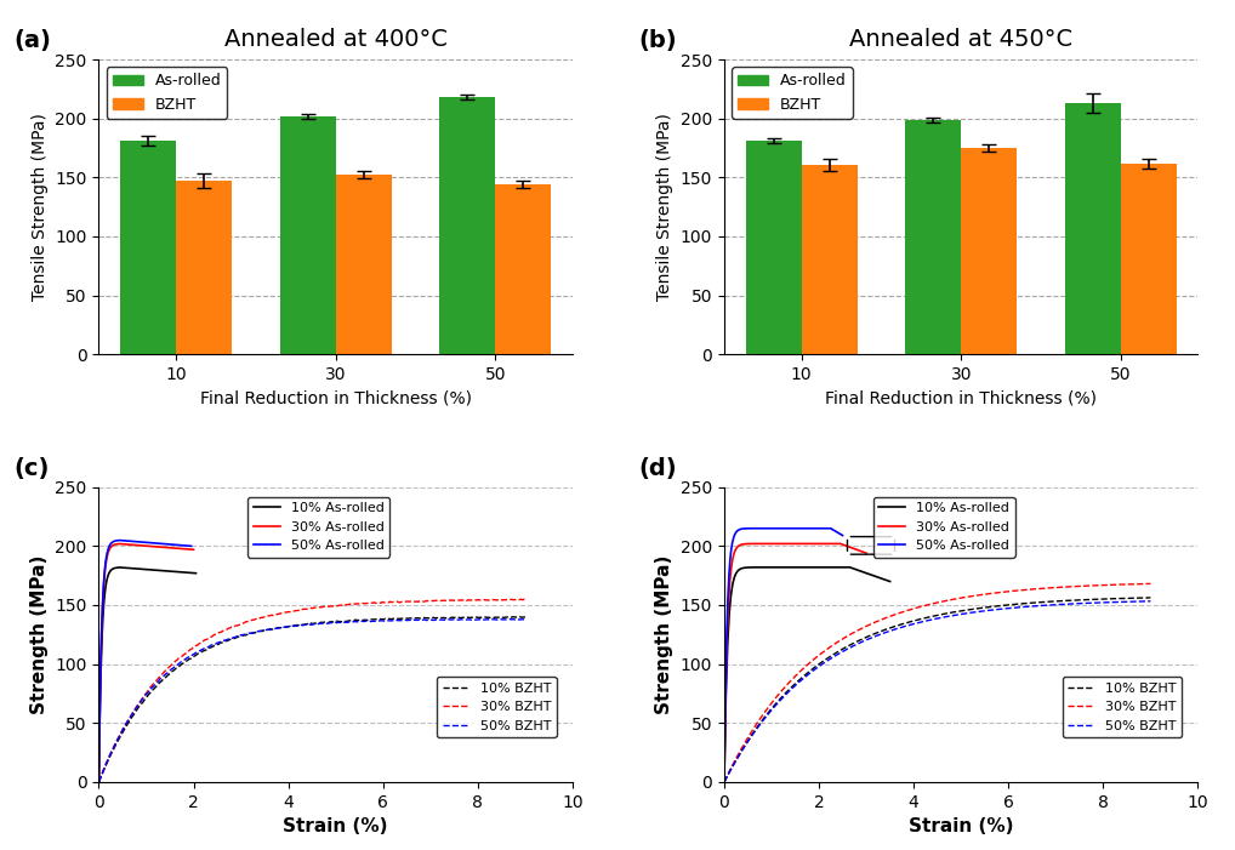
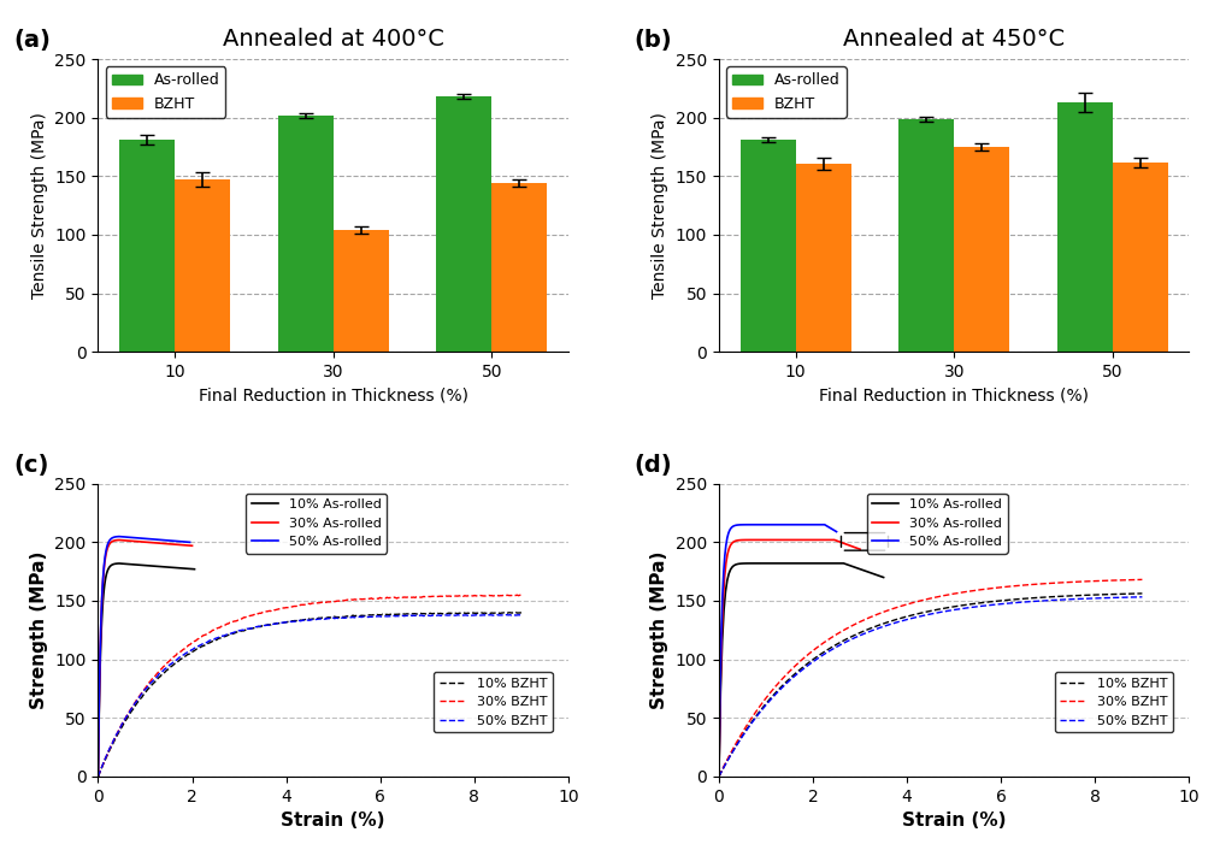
Annealed at 400°C/BZHT/30: 152 -> 104
